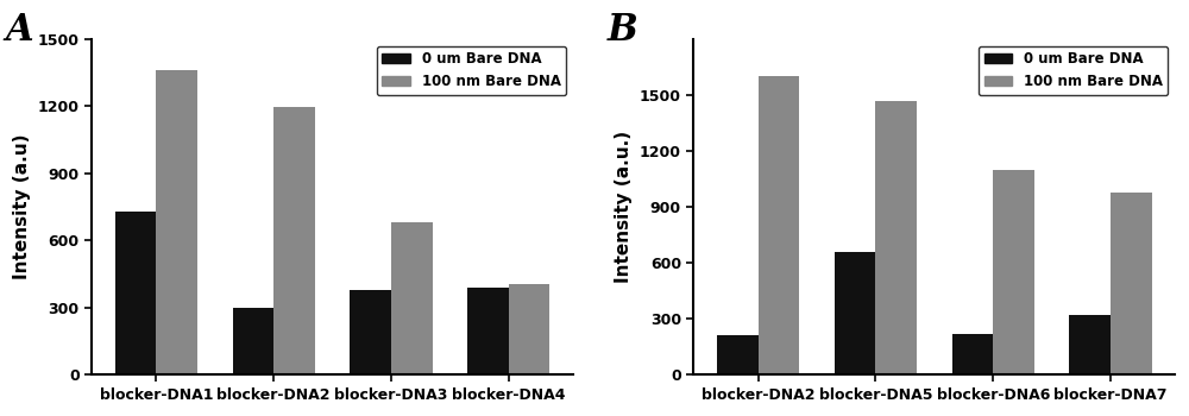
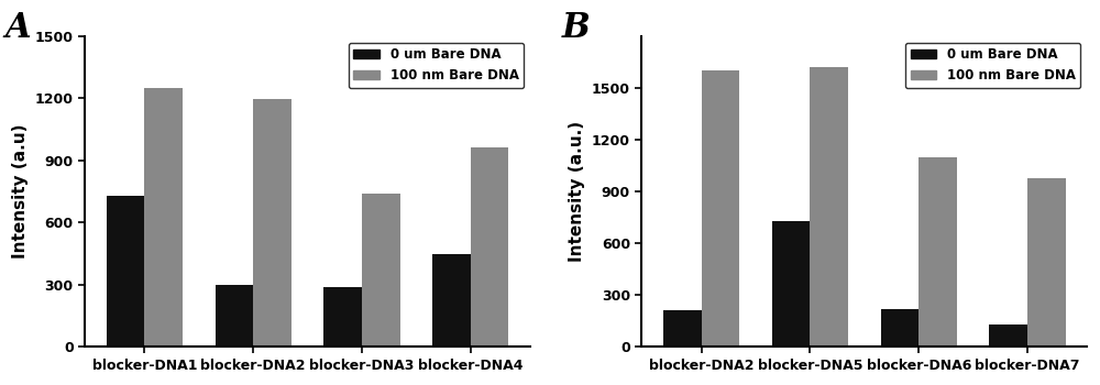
100 nm Bare DNA/blocker-DNA1: 1360 -> 1250
0 um Bare DNA/blocker-DNA3: 380 -> 290
100 nm Bare DNA/blocker-DNA3: 680 -> 740
0 um Bare DNA/blocker-DNA4: 390 -> 450
100 nm Bare DNA/blocker-DNA4: 400 -> 960
0 um Bare DNA/blocker-DNA5: 660 -> 730
100 nm Bare DNA/blocker-DNA5: 1470 -> 1620
0 um Bare DNA/blocker-DNA7: 320 -> 130
